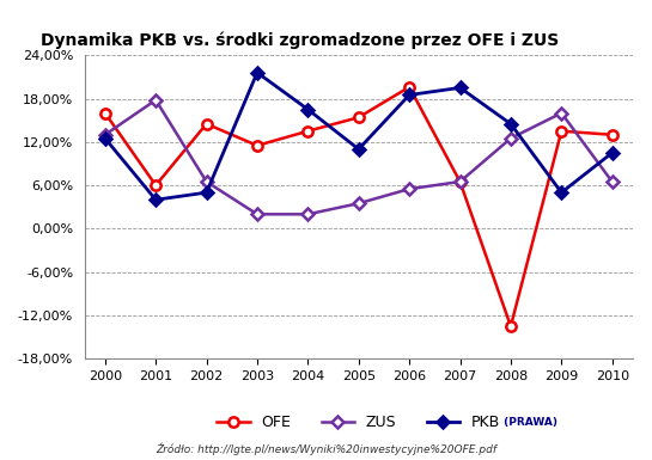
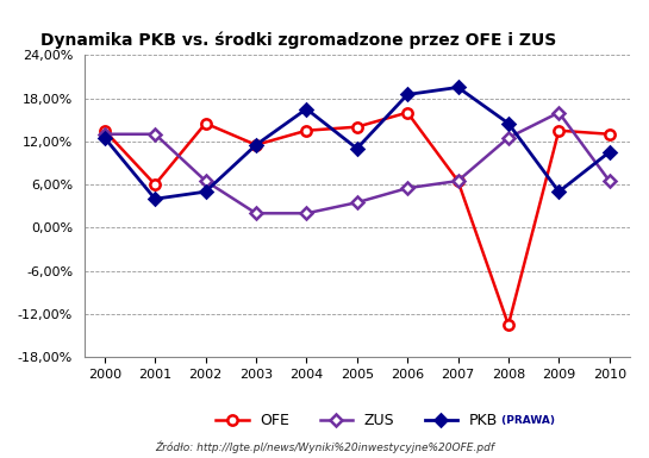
OFE/2000: 16,0% -> 13,5%
ZUS/2001: 17,8% -> 13,0%
PKB/2003: 21,6% -> 11,5%
OFE/2005: 15,4% -> 14,0%
OFE/2006: 19,6% -> 16,0%
